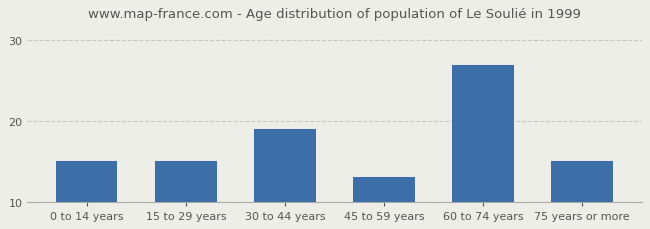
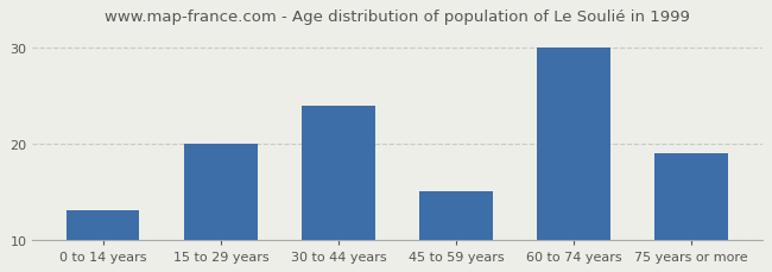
0 to 14 years: 15 -> 13
15 to 29 years: 15 -> 20
30 to 44 years: 19 -> 24
45 to 59 years: 13 -> 15
60 to 74 years: 27 -> 30
75 years or more: 15 -> 19
